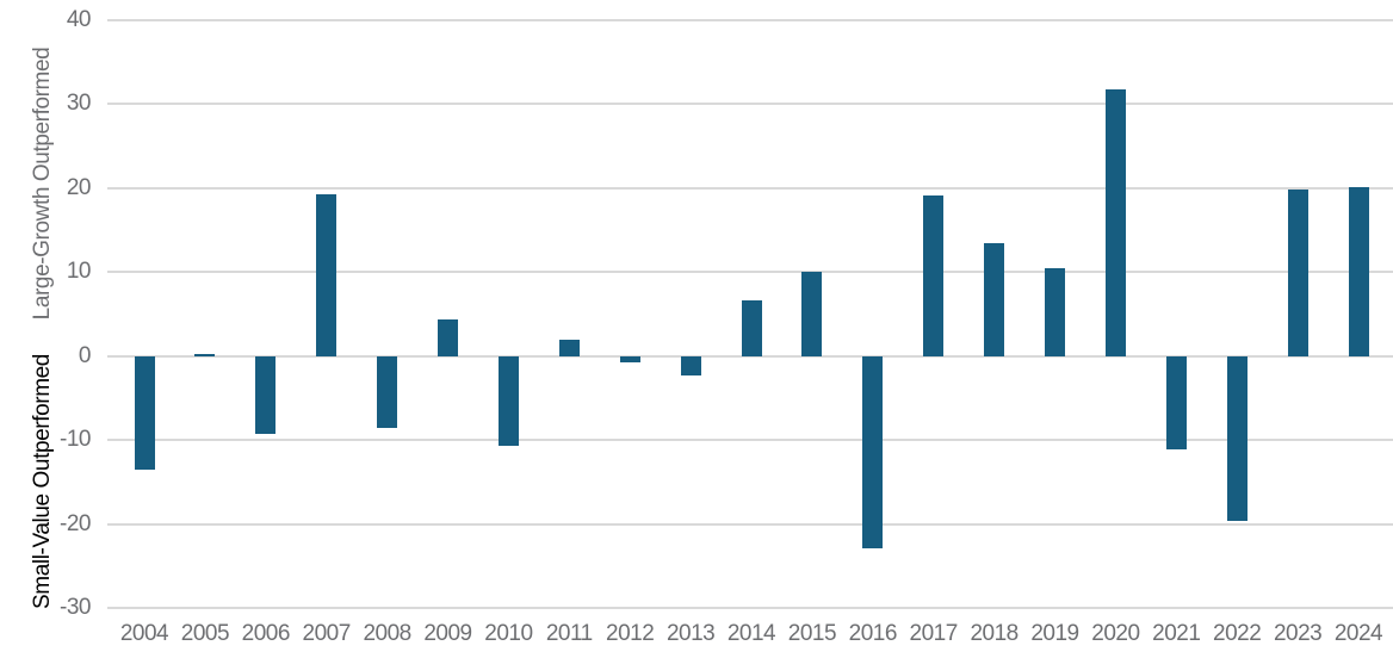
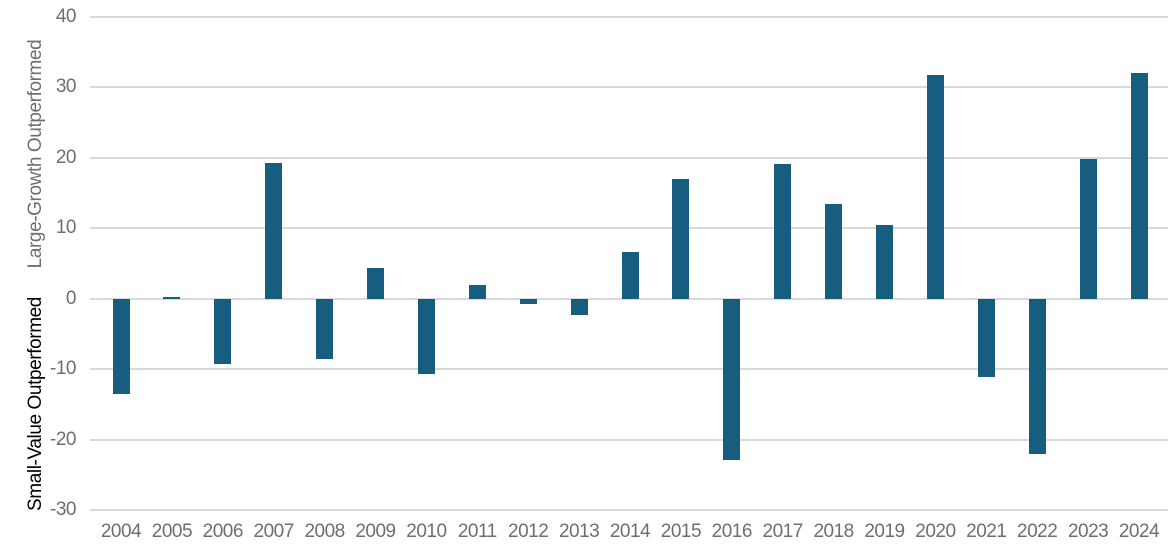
2015: 10 -> 17
2022: -20 -> -22
2024: 20 -> 32
